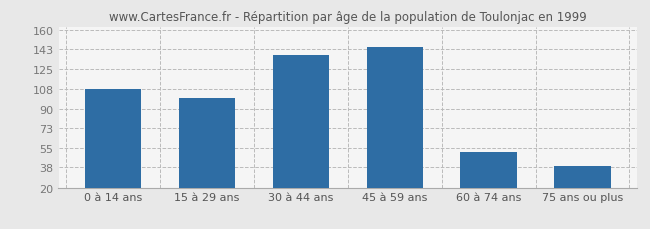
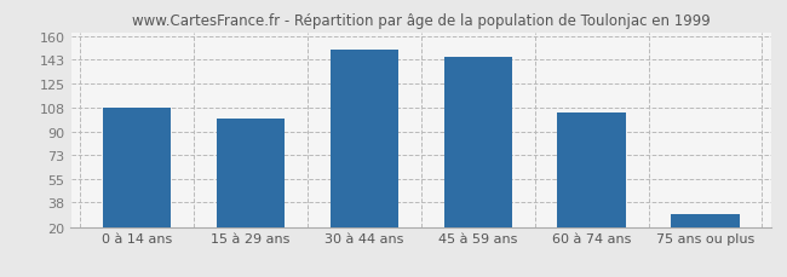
30 à 44 ans: 138 -> 150
60 à 74 ans: 52 -> 104
75 ans ou plus: 39 -> 29
